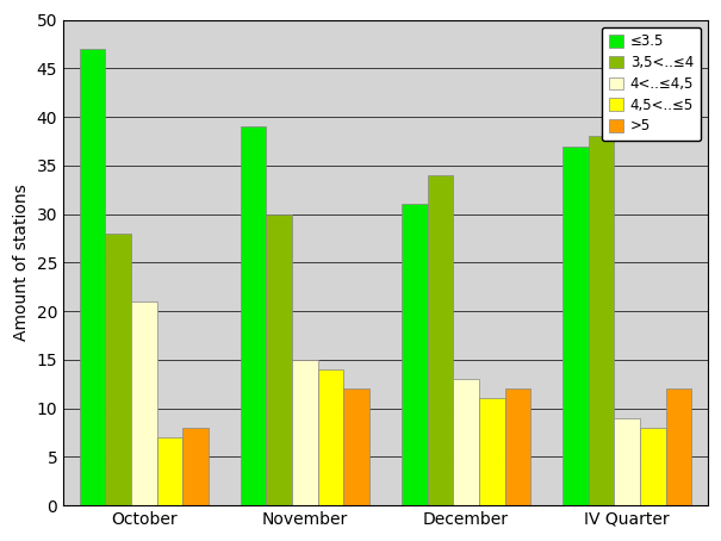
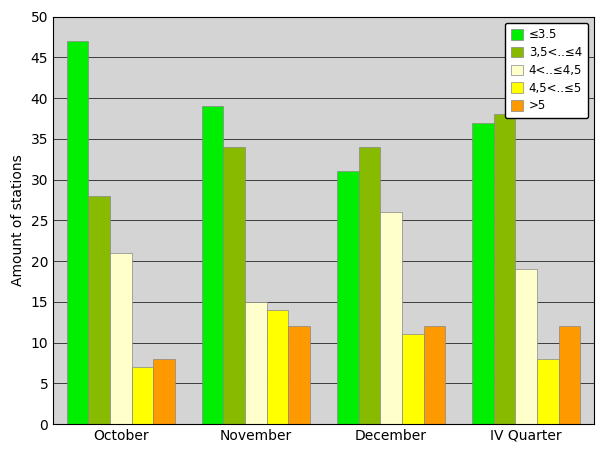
3,5<..≤4/November: 30 -> 34
4<..≤4,5/December: 13 -> 26
4<..≤4,5/IV Quarter: 9 -> 19
